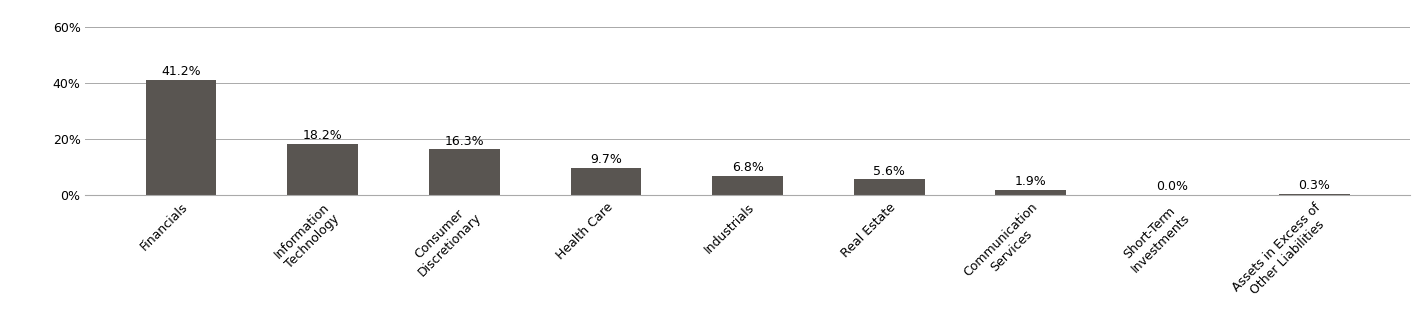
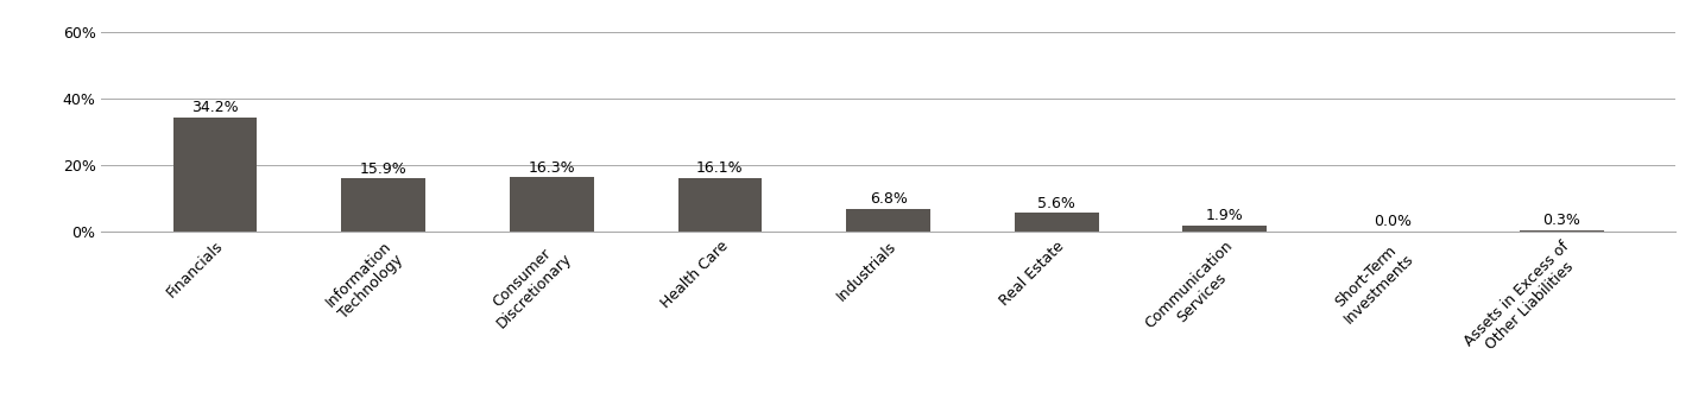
Financials: 41.2% -> 34.2%
Information Technology: 18.2% -> 15.9%
Health Care: 9.7% -> 16.1%
